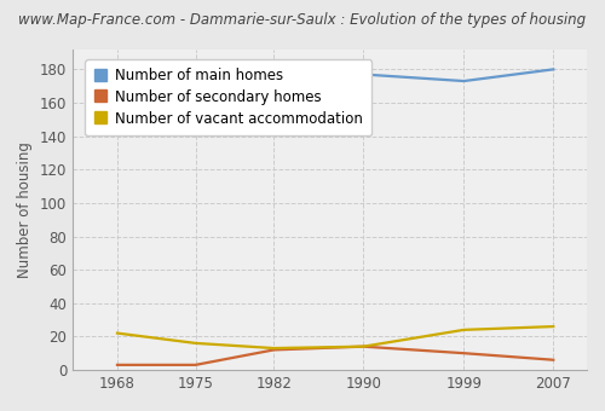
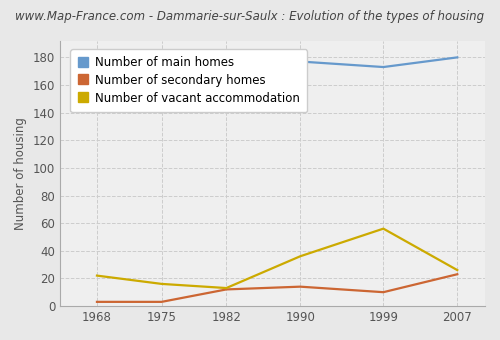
Number of vacant accommodation/1990: 14 -> 36
Number of vacant accommodation/1999: 24 -> 56
Number of secondary homes/2007: 6 -> 23
